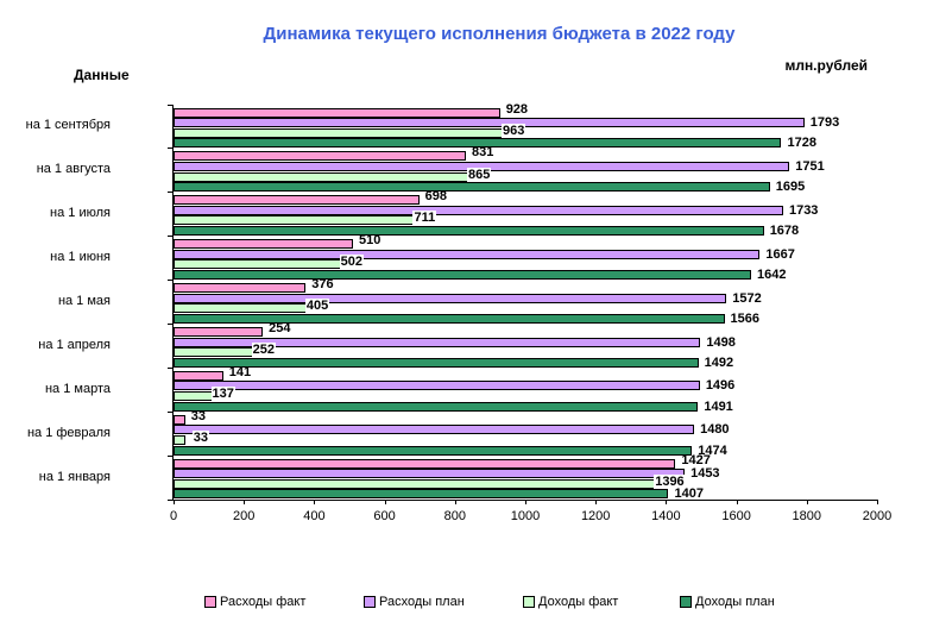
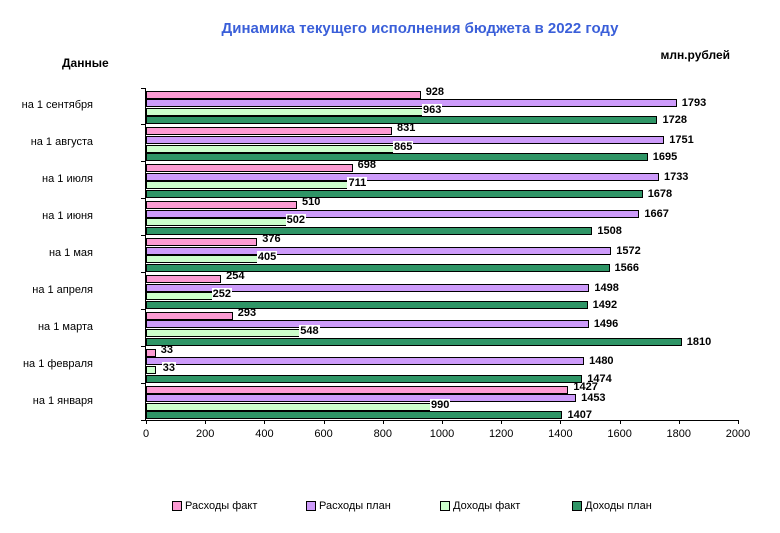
Доходы план/на 1 июня: 1642 -> 1508
Расходы факт/на 1 марта: 141 -> 293
Доходы факт/на 1 марта: 137 -> 548
Доходы план/на 1 марта: 1491 -> 1810
Доходы факт/на 1 января: 1396 -> 990
